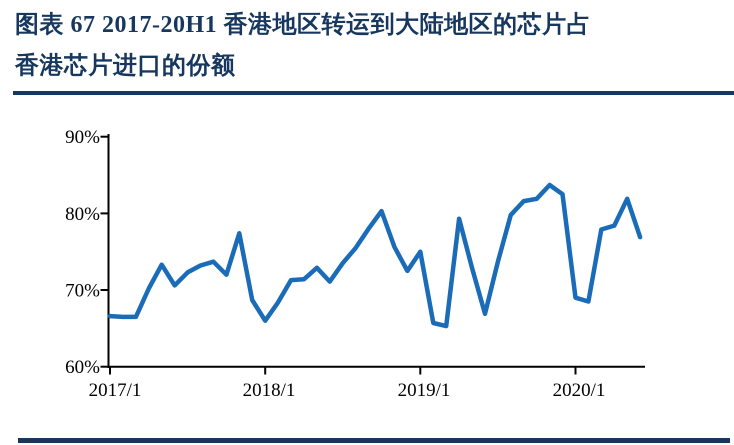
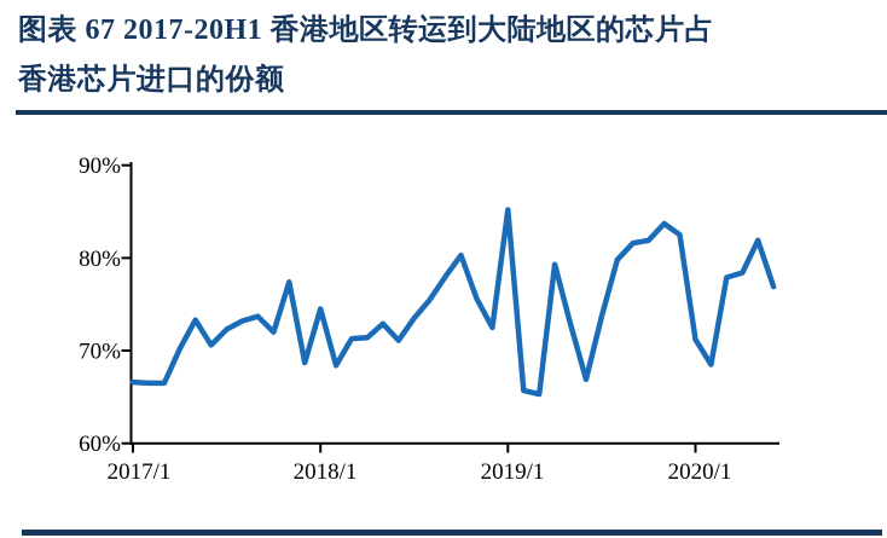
2018/1: 66% -> 74%
2019/1: 75% -> 85%
2020/1: 69% -> 71%
